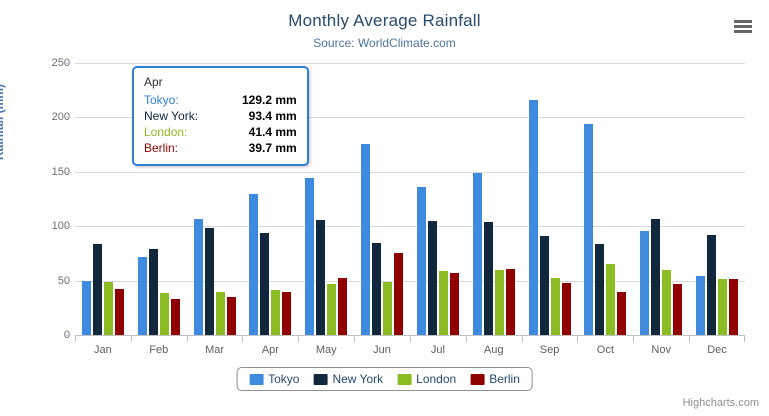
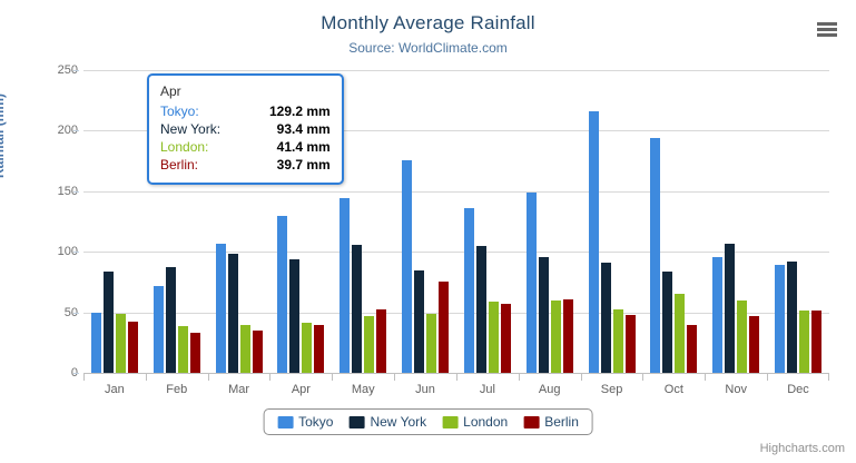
New York/Feb: 79 -> 87
New York/Aug: 104 -> 96
Tokyo/Dec: 54 -> 89
